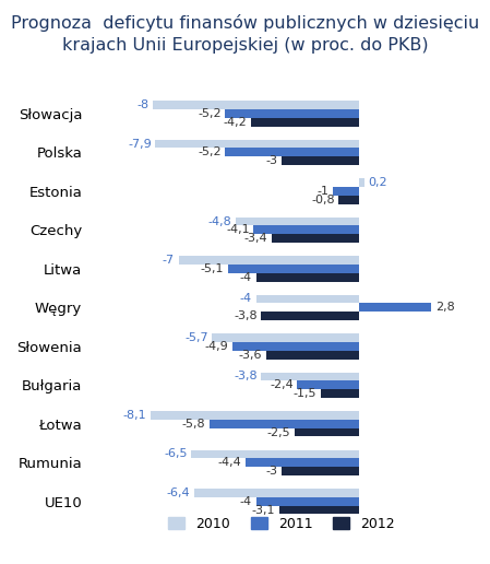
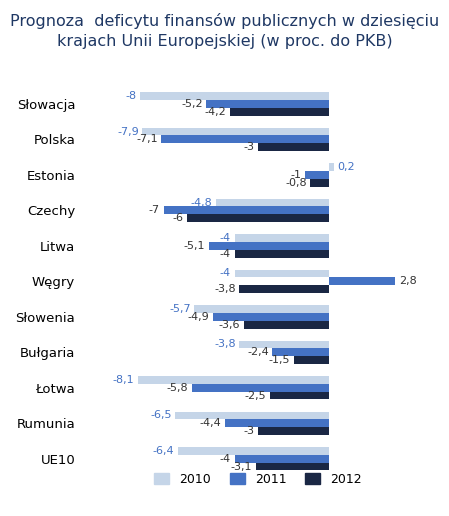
2011/Polska: -5,2 -> -7,1
2011/Czechy: -4,1 -> -7
2012/Czechy: -3,4 -> -6
2010/Litwa: -7 -> -4
